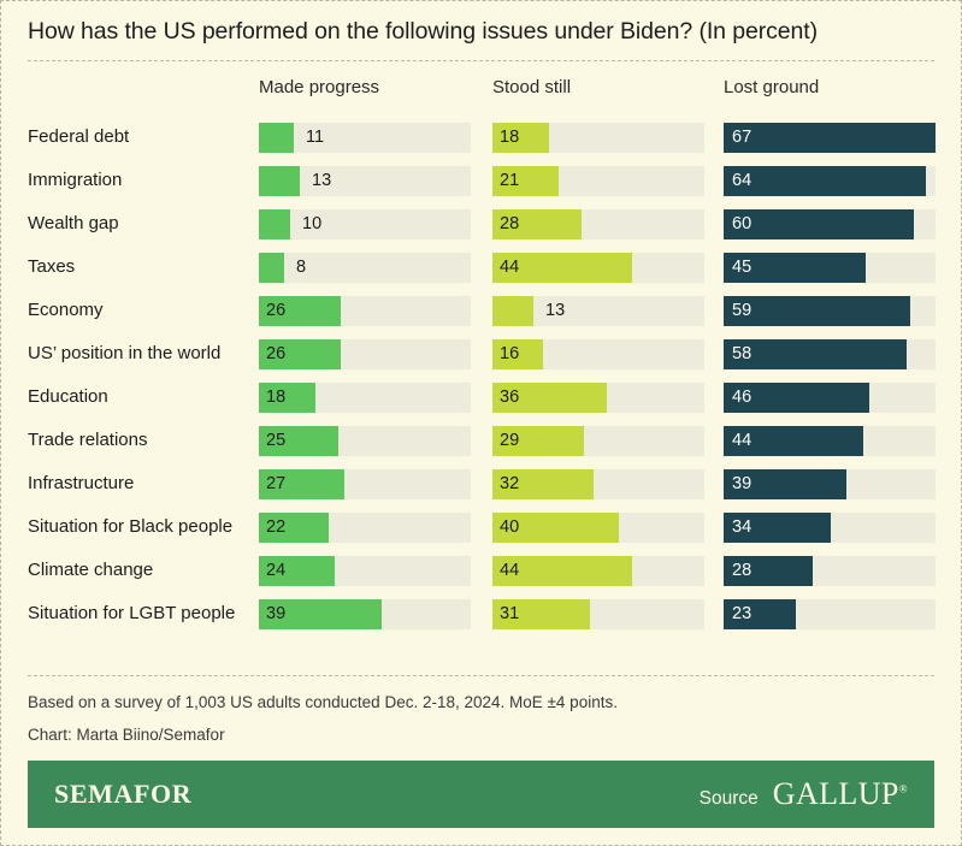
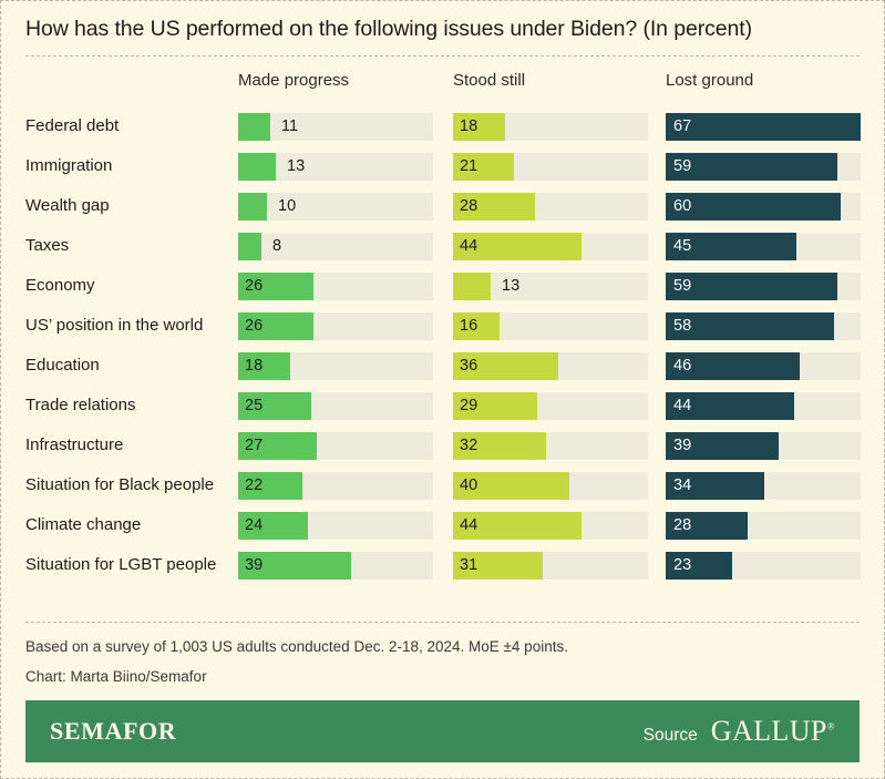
Lost ground/Immigration: 64 -> 59
